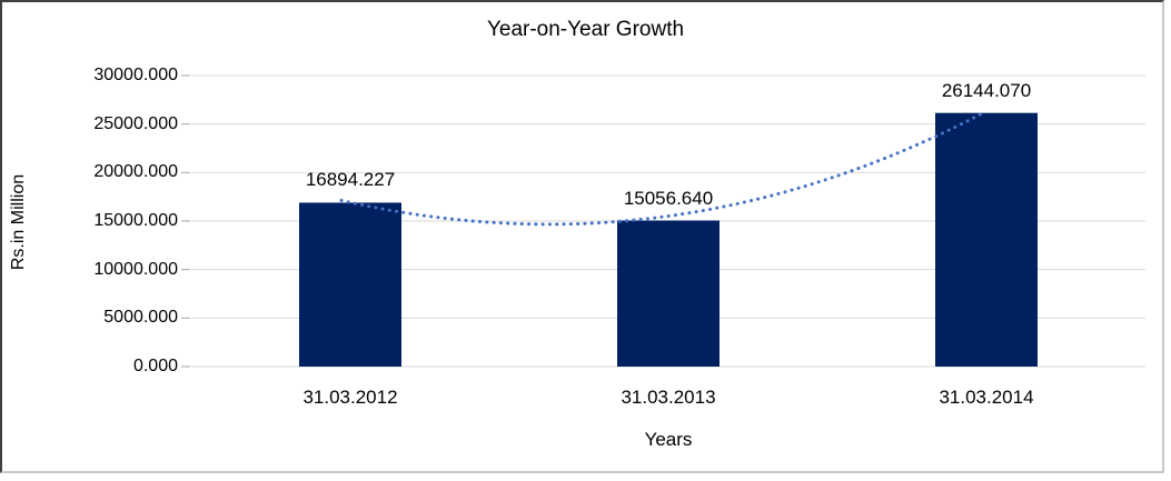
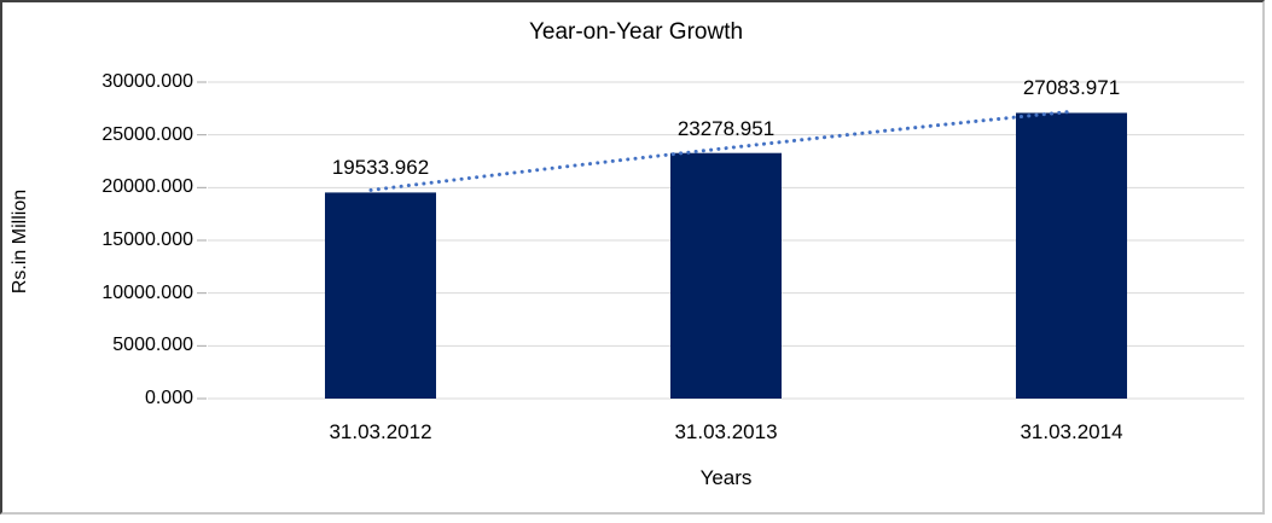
31.03.2012: 16894.227 -> 19533.962
31.03.2013: 15056.640 -> 23278.951
31.03.2014: 26144.070 -> 27083.971
